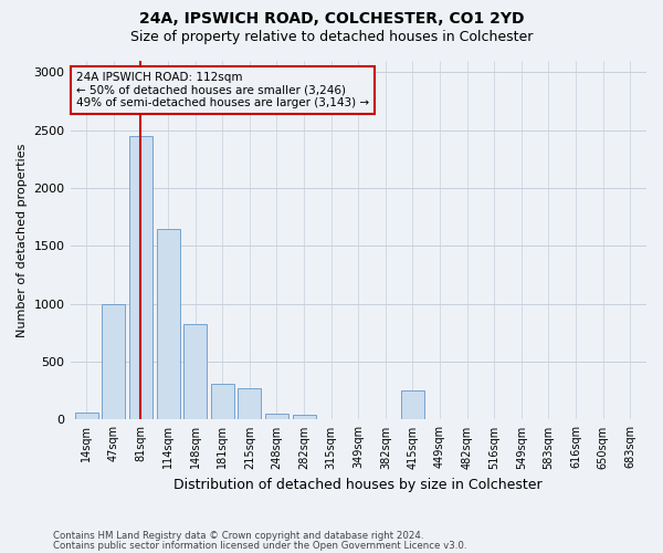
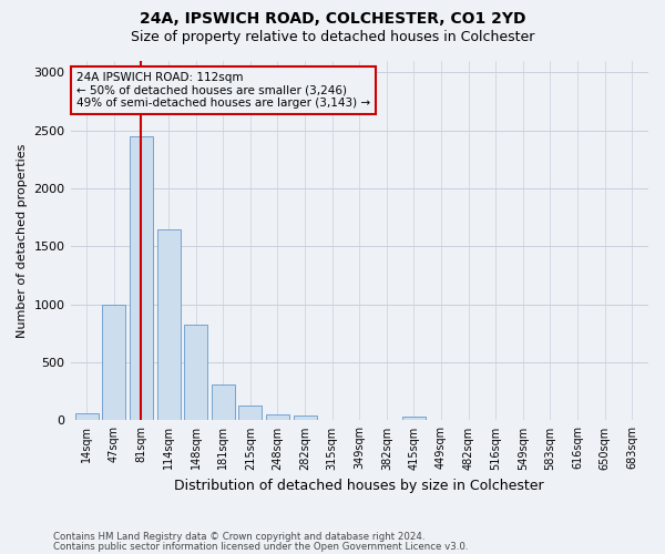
215sqm: 270 -> 130
415sqm: 250 -> 30
